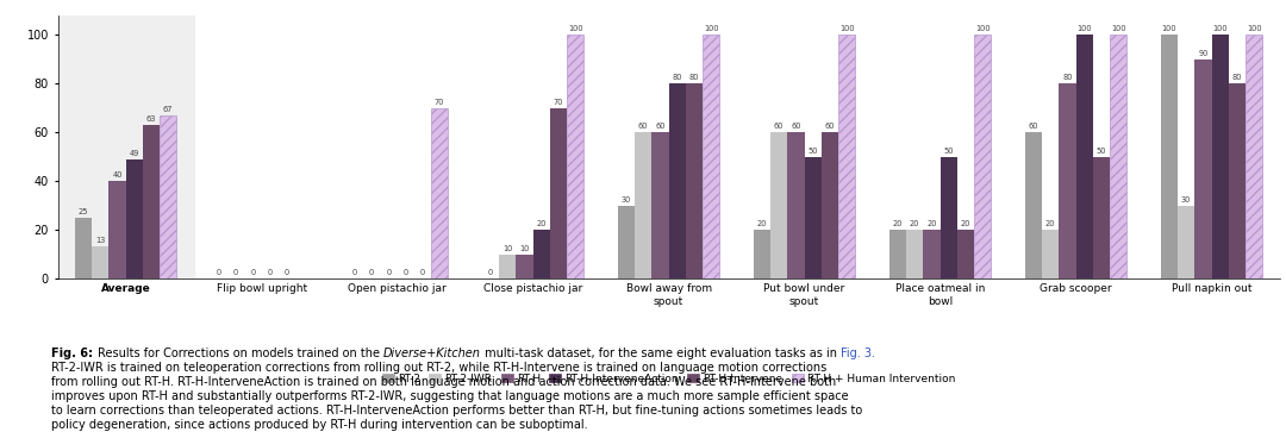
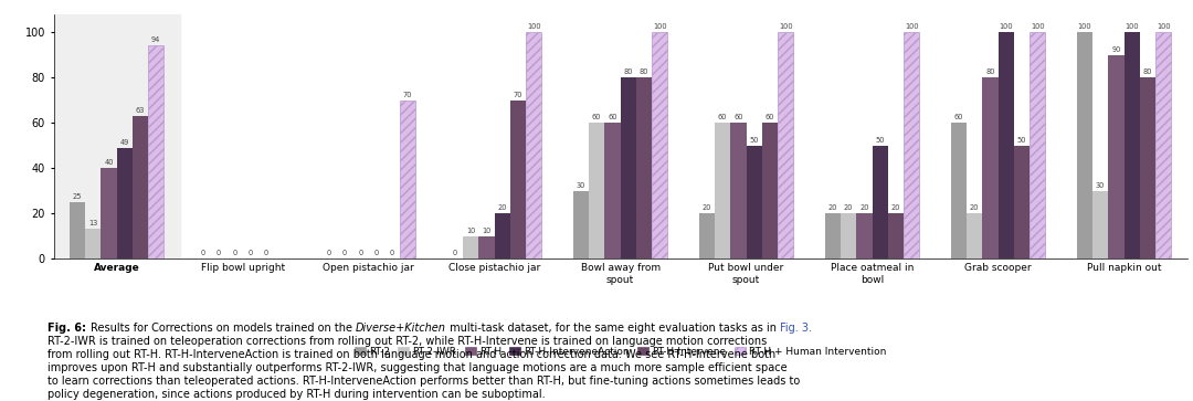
RT-H + Human Intervention/Average: 67 -> 94
